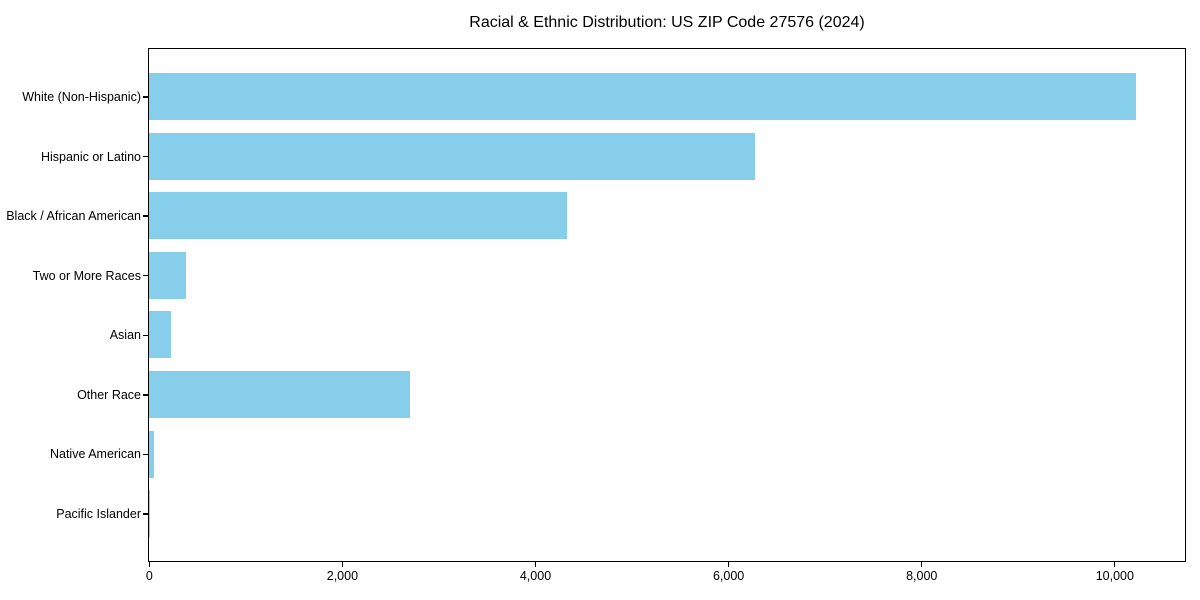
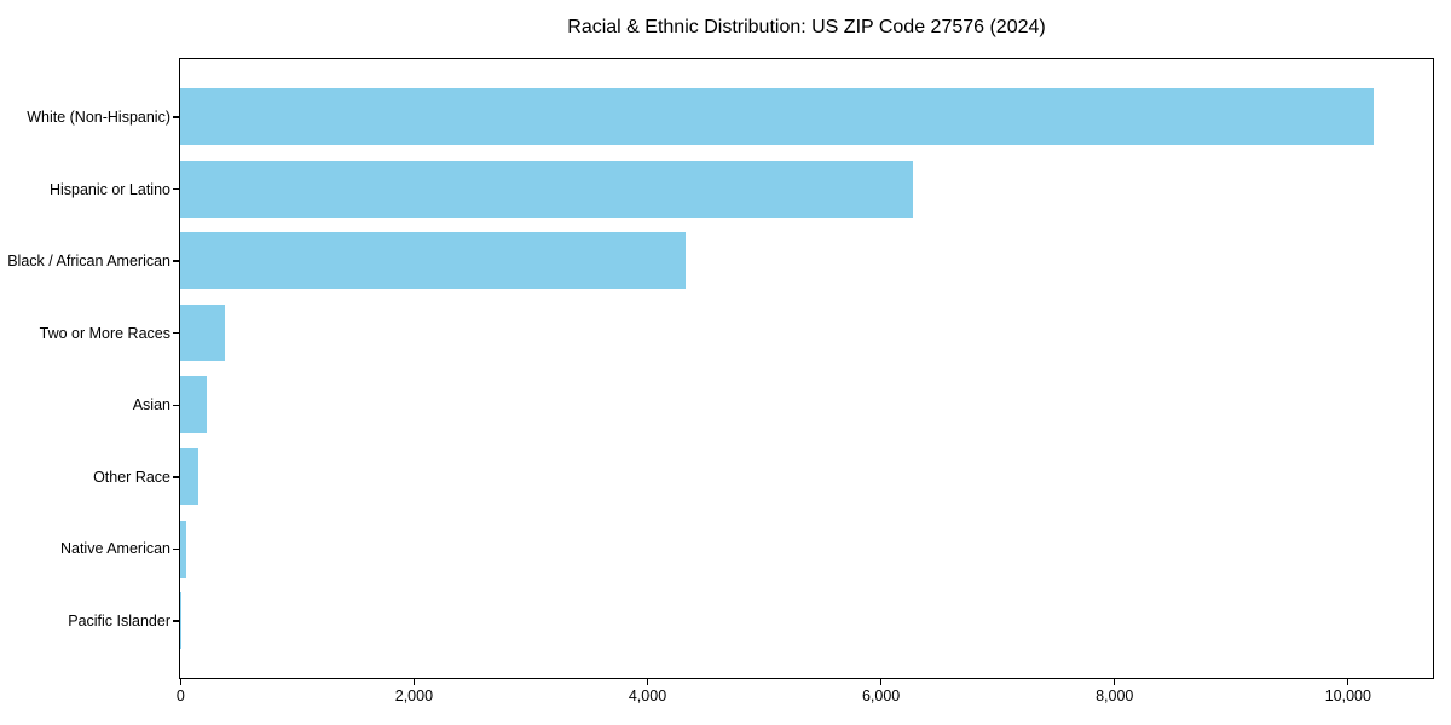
Other Race: 2700 -> 200
